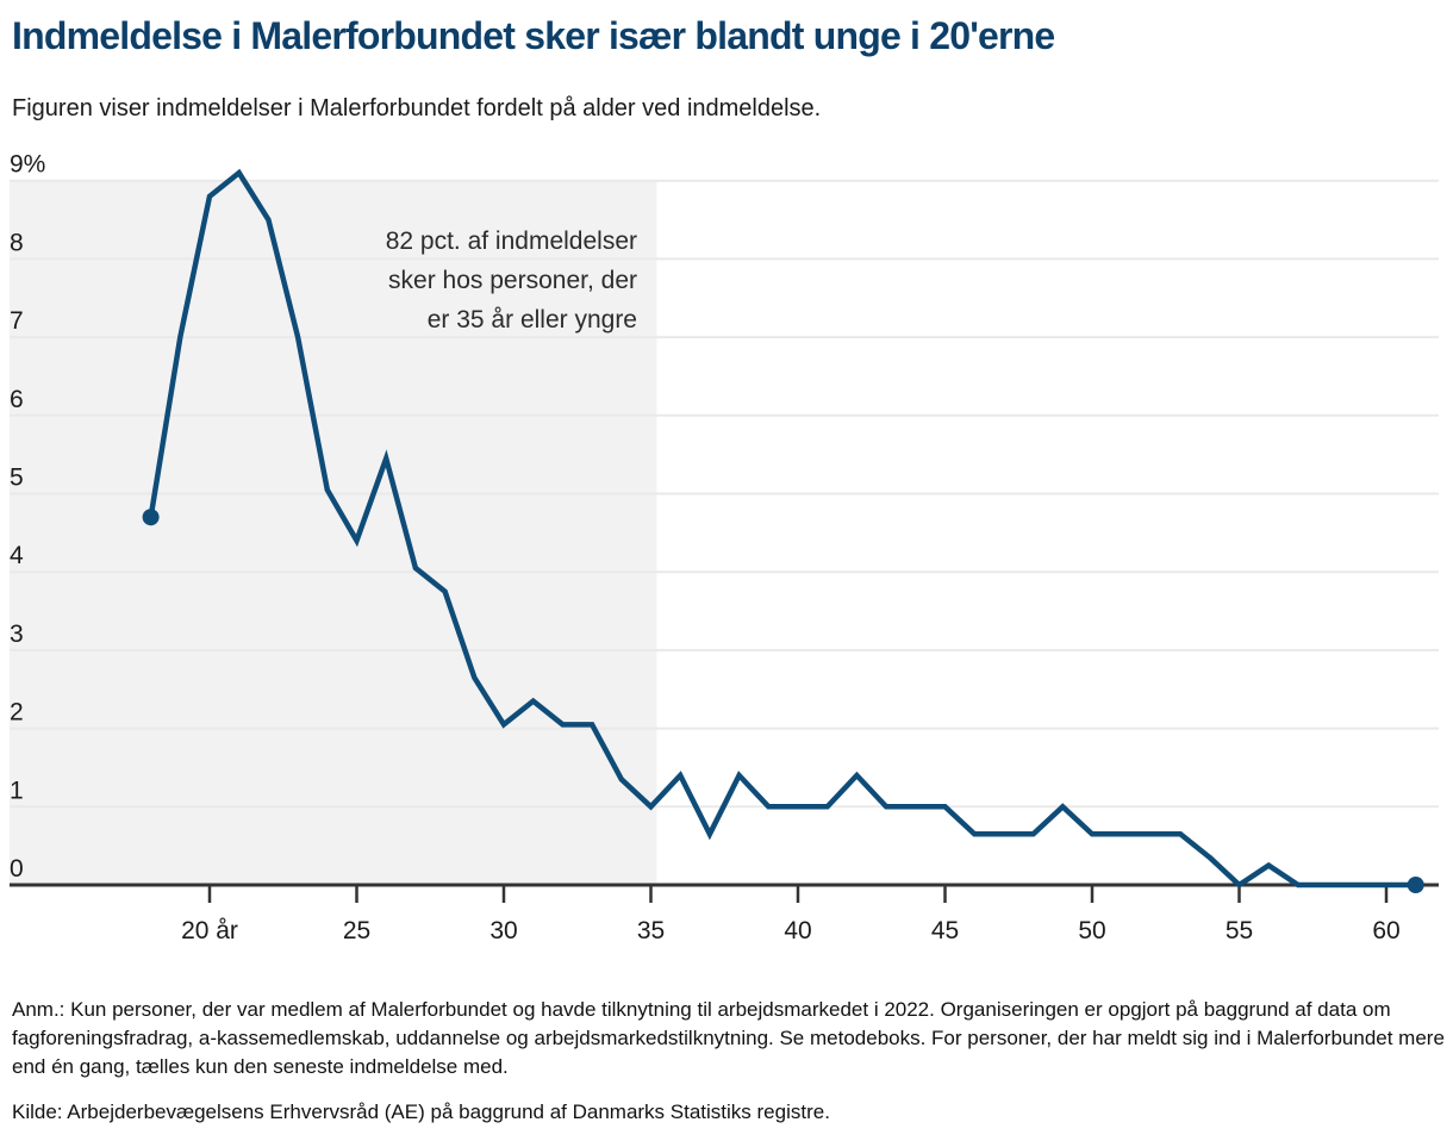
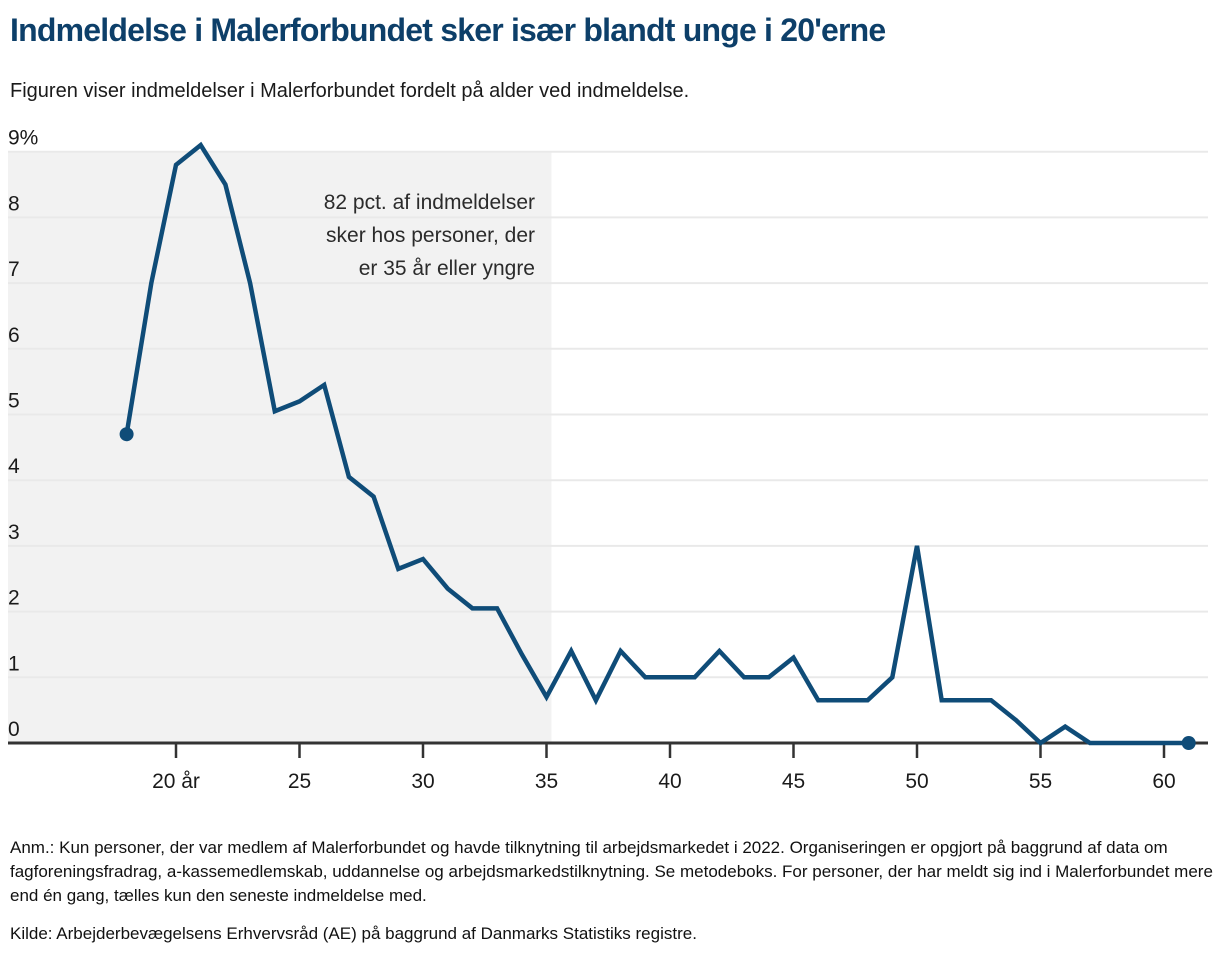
25: 4.4% -> 5.2%
30: 2.0% -> 2.8%
35: 1.0% -> 0.7%
45: 1.0% -> 1.3%
50: 0.7% -> 3.0%
